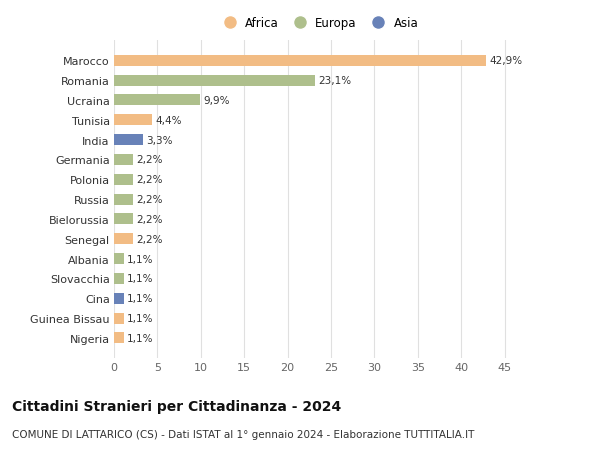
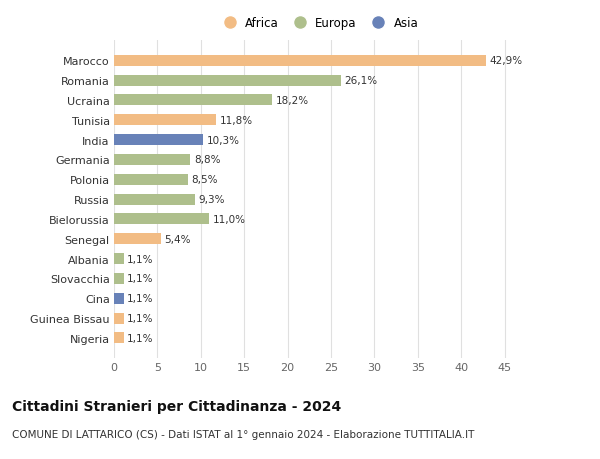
Romania: 23,1% -> 26,1%
Ucraina: 9,9% -> 18,2%
Tunisia: 4,4% -> 11,8%
India: 3,3% -> 10,3%
Germania: 2,2% -> 8,8%
Polonia: 2,2% -> 8,5%
Russia: 2,2% -> 9,3%
Bielorussia: 2,2% -> 11,0%
Senegal: 2,2% -> 5,4%
